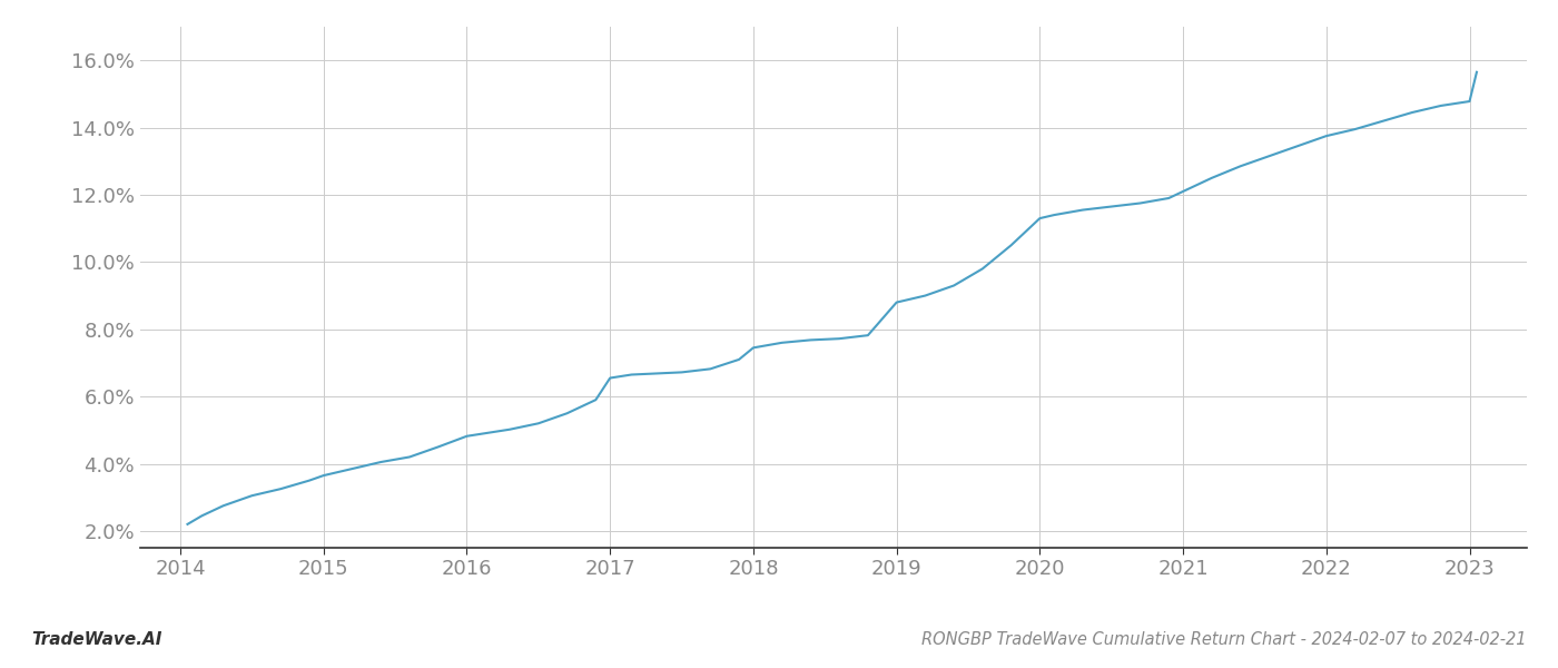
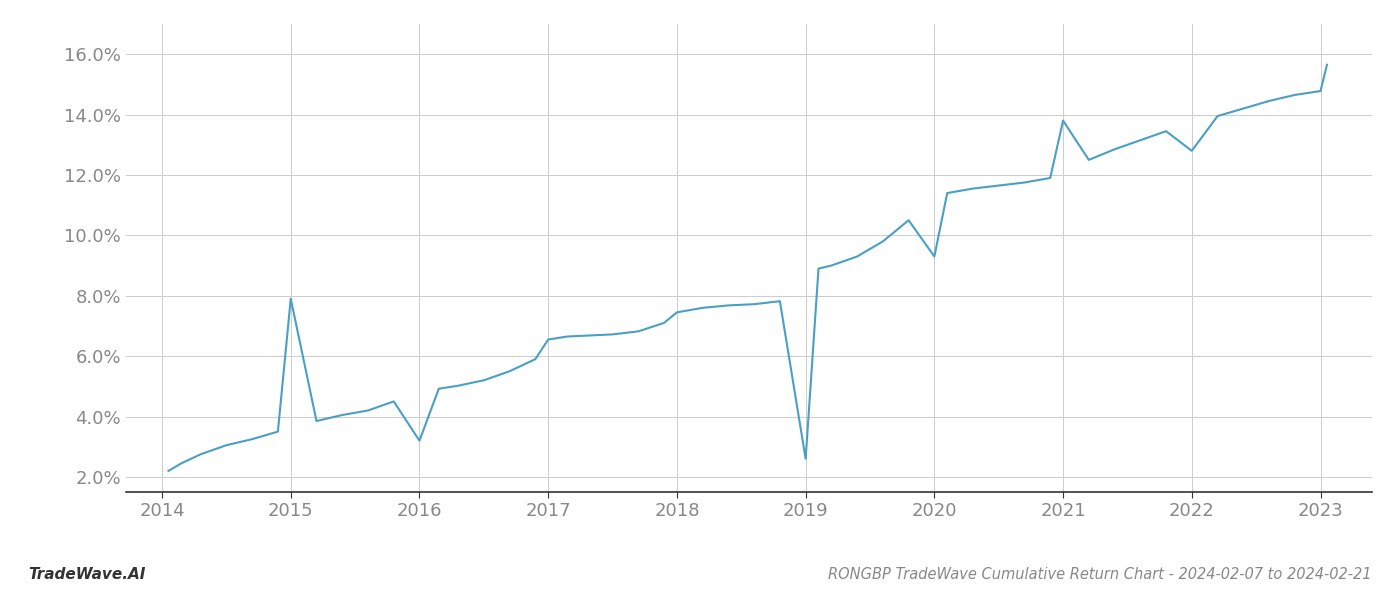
2015: 3.65% -> 7.90%
2016: 4.82% -> 3.20%
2019: 8.80% -> 2.60%
2020: 11.30% -> 9.30%
2021: 12.10% -> 13.80%
2022: 13.75% -> 12.80%
